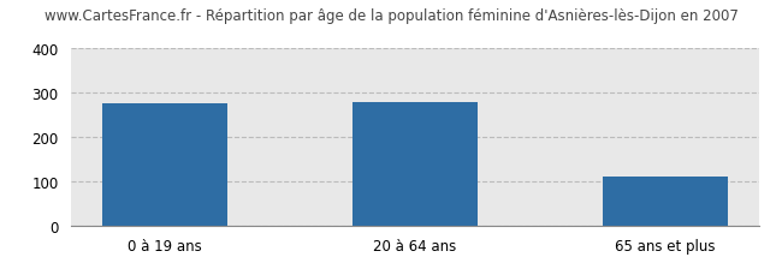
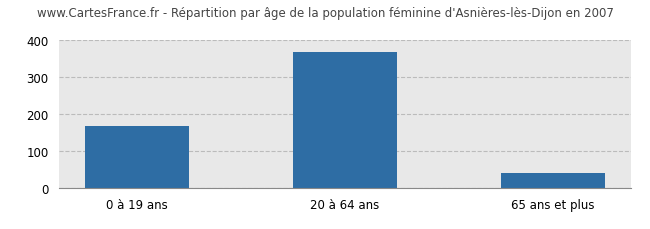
0 à 19 ans: 275 -> 168
20 à 64 ans: 280 -> 368
65 ans et plus: 110 -> 40
